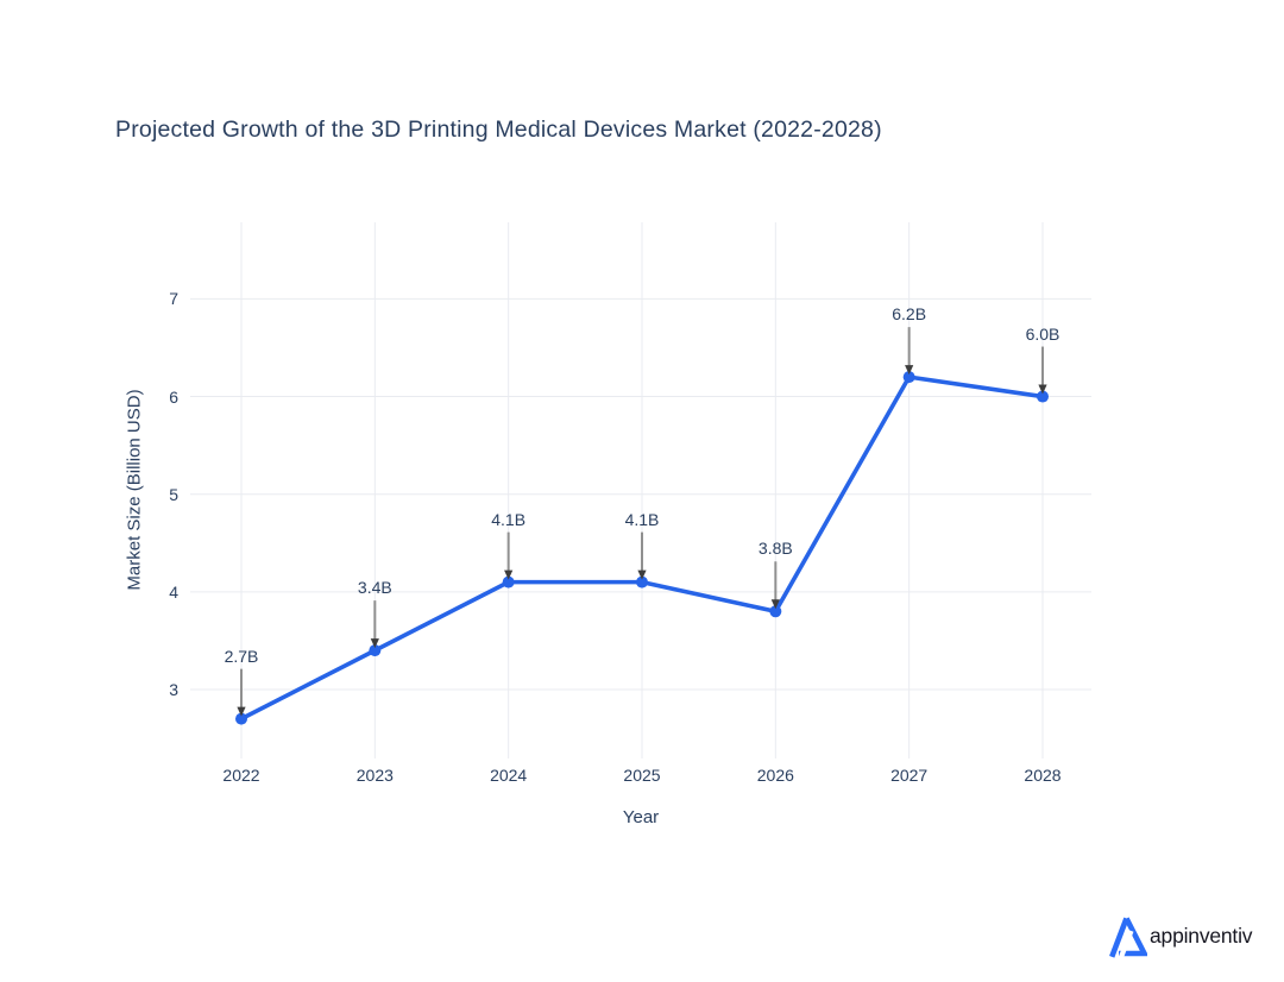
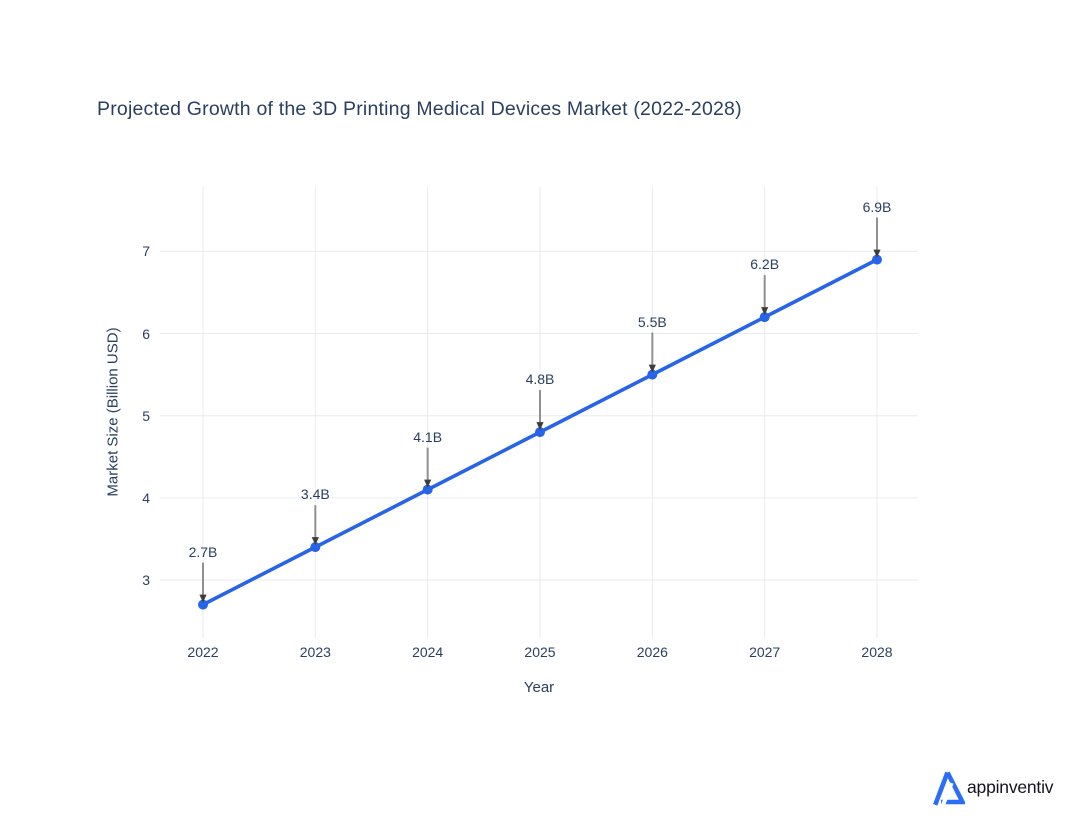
2025: 4.1B -> 4.8B
2026: 3.8B -> 5.5B
2028: 6.0B -> 6.9B
